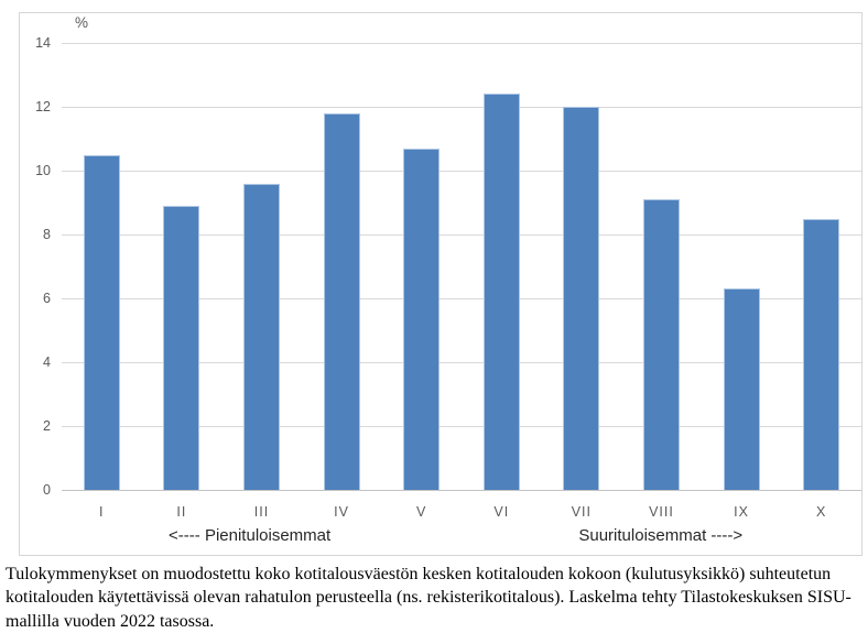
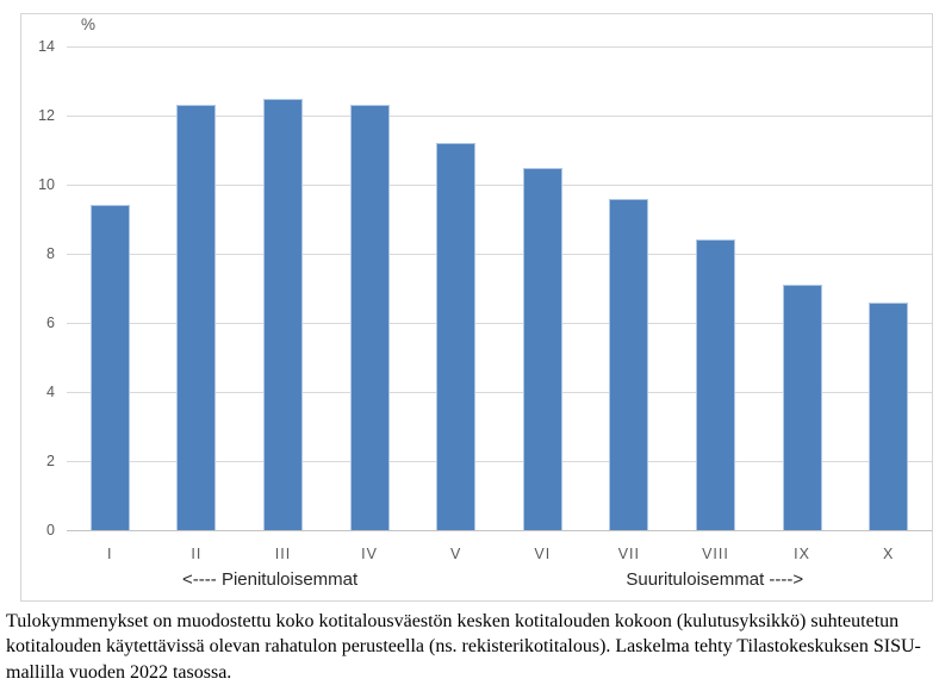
I: 10.5 -> 9.4
II: 8.9 -> 12.3
III: 9.6 -> 12.5
IV: 11.8 -> 12.3
V: 10.7 -> 11.2
VI: 12.4 -> 10.5
VII: 12.0 -> 9.6
VIII: 9.1 -> 8.4
IX: 6.3 -> 7.1
X: 8.5 -> 6.6
